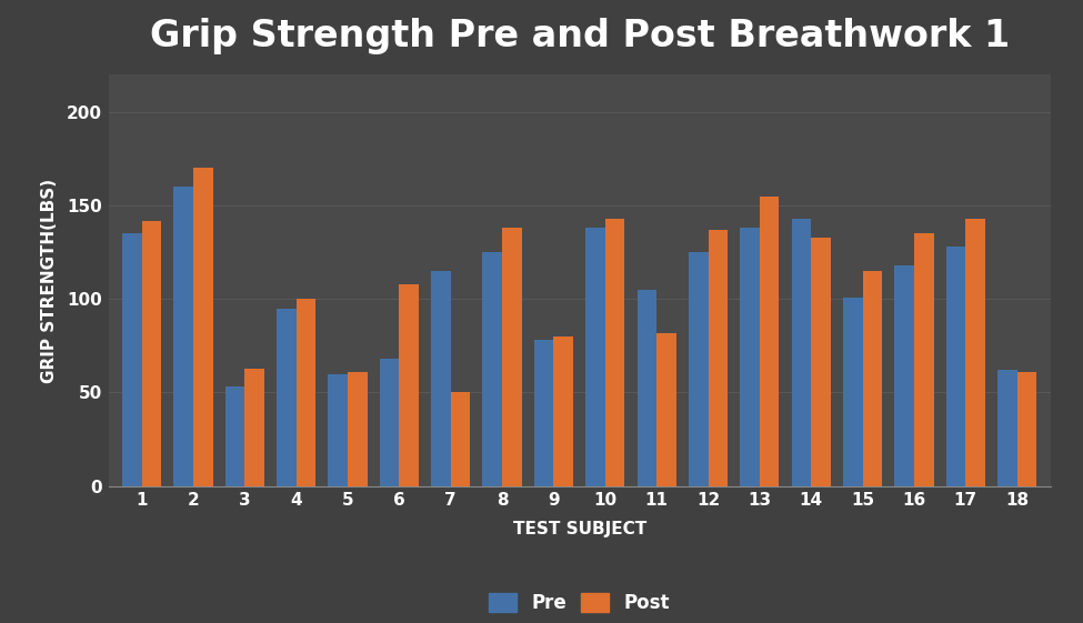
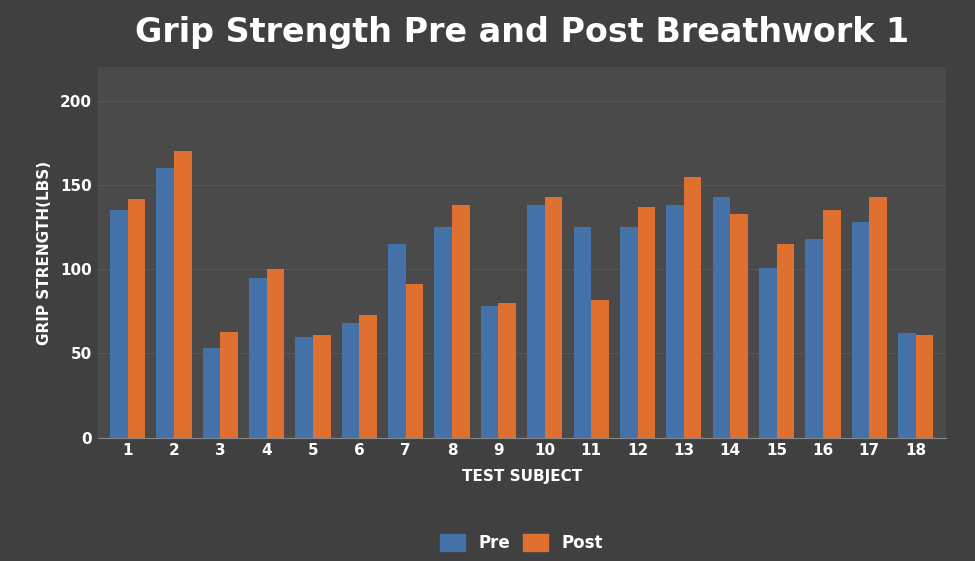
Post/6: 108 -> 73
Post/7: 50 -> 91
Pre/11: 105 -> 125
